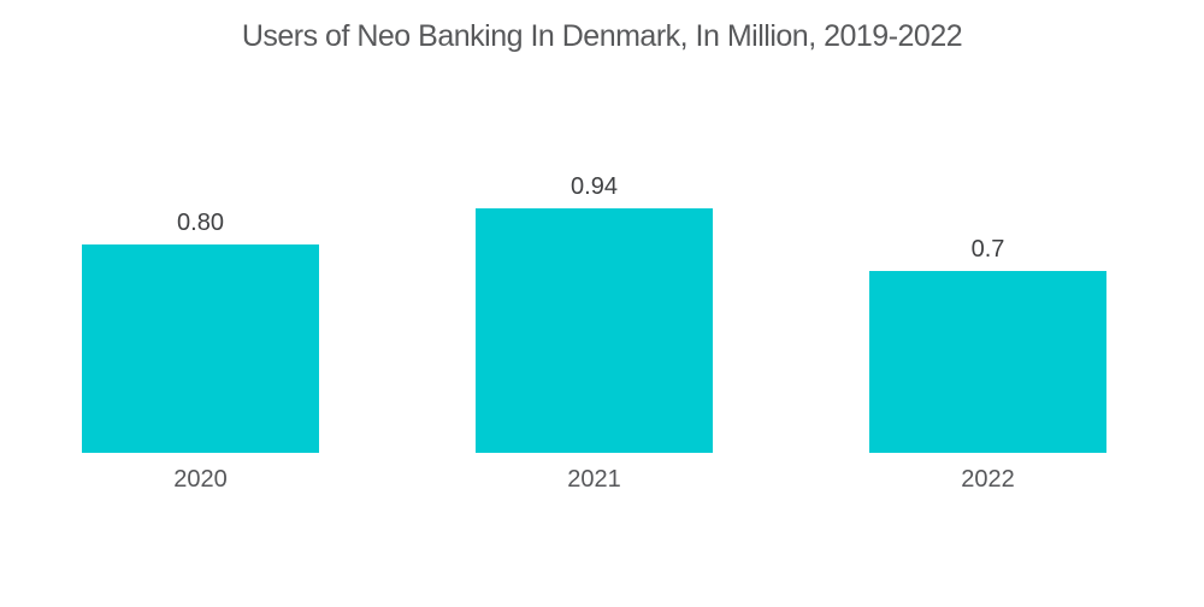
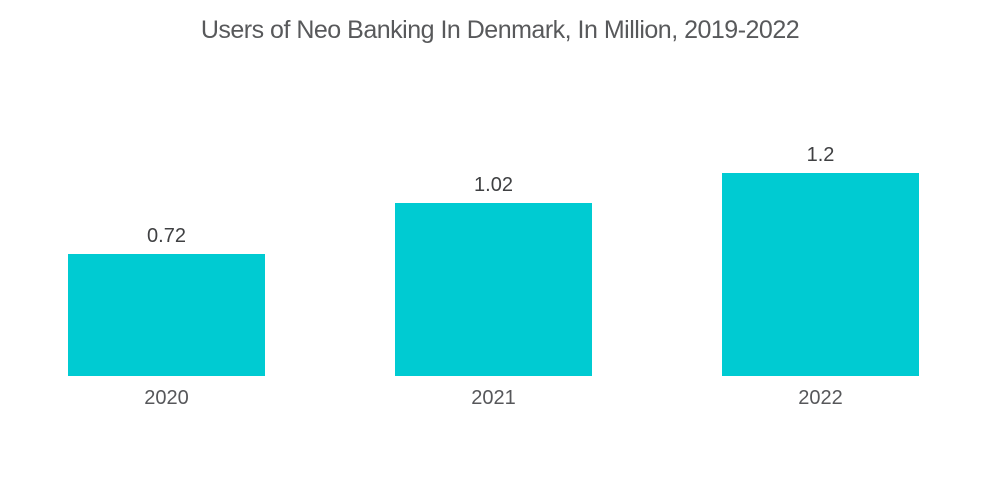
2020: 0.80 -> 0.72
2021: 0.94 -> 1.02
2022: 0.7 -> 1.2
